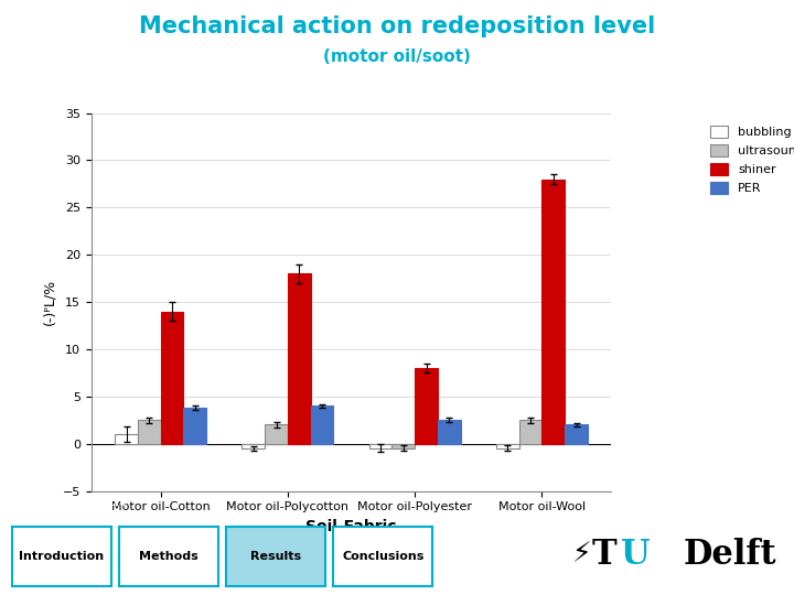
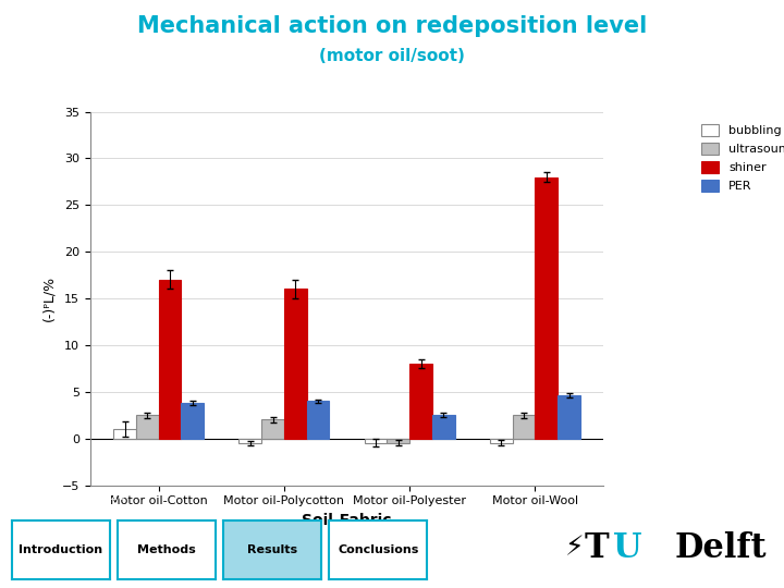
shiner/Motor oil-Cotton: 14 -> 17
shiner/Motor oil-Polycotton: 18 -> 16
PER/Motor oil-Wool: 2.0 -> 4.6
